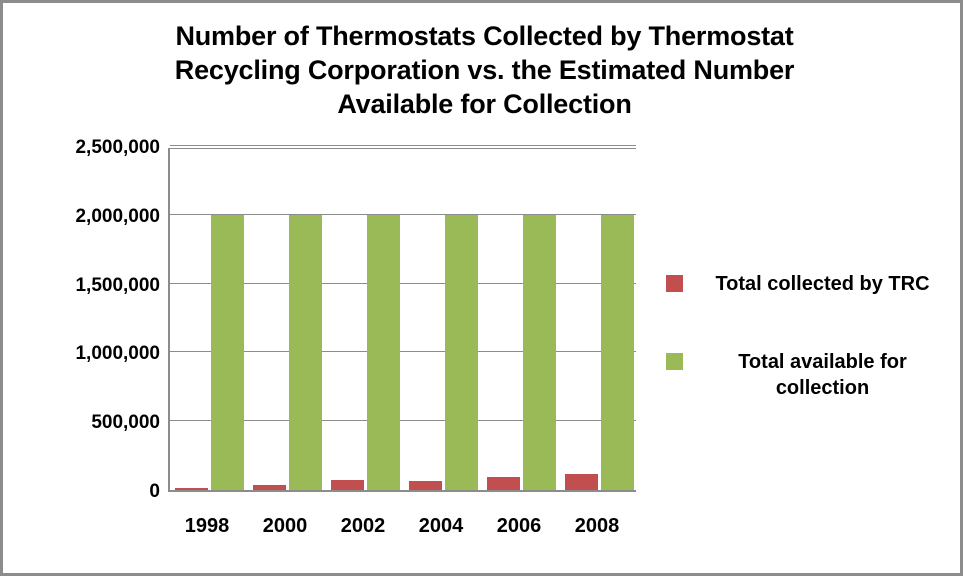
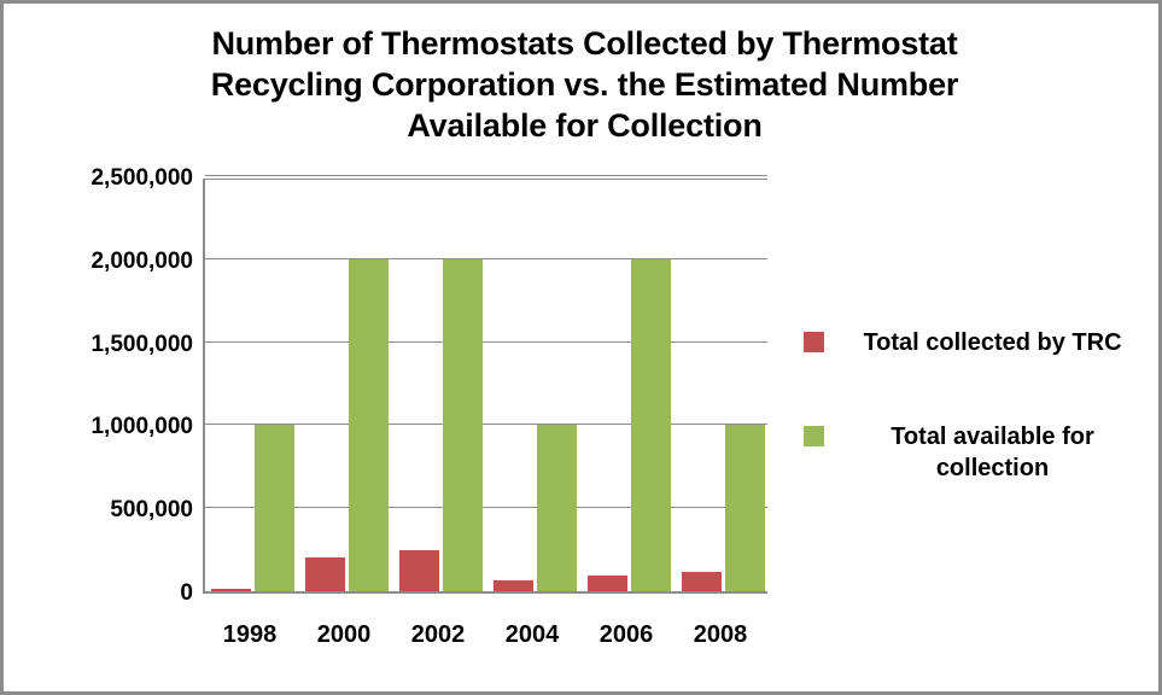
Total available for collection/1998: 2000000 -> 1000000
Total collected by TRC/2000: 40000 -> 200000
Total collected by TRC/2002: 80000 -> 250000
Total available for collection/2004: 2000000 -> 1000000
Total available for collection/2008: 2000000 -> 1000000
